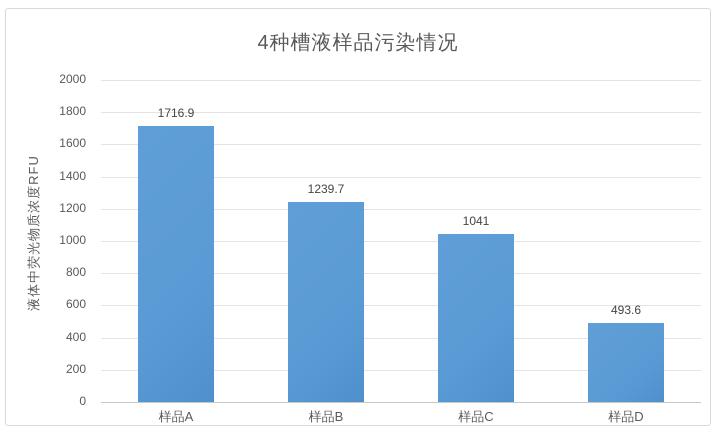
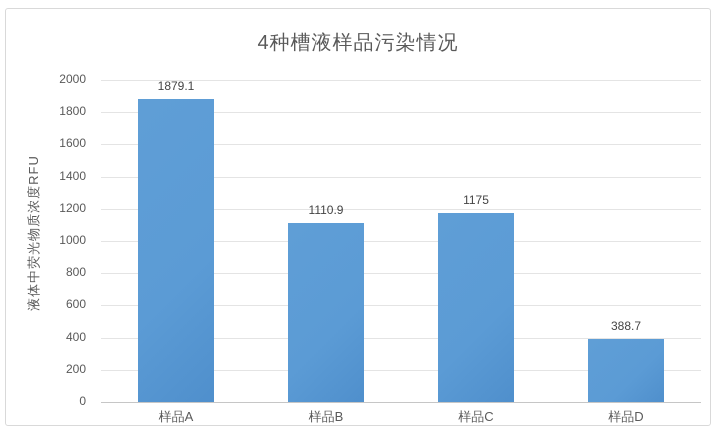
样品A: 1716.9 -> 1879.1
样品B: 1239.7 -> 1110.9
样品C: 1041 -> 1175
样品D: 493.6 -> 388.7
